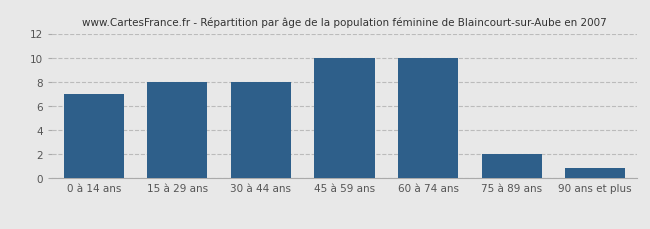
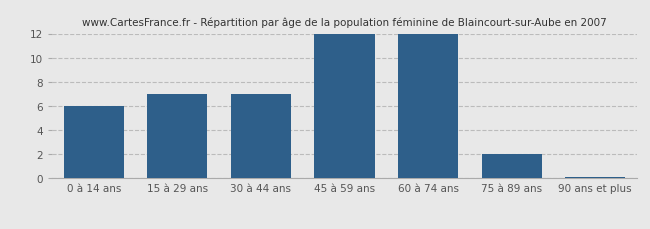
0 à 14 ans: 7.0 -> 6.0
15 à 29 ans: 8.0 -> 7.0
30 à 44 ans: 8.0 -> 7.0
45 à 59 ans: 10.0 -> 12.0
60 à 74 ans: 10.0 -> 12.0
90 ans et plus: 0.9 -> 0.1
